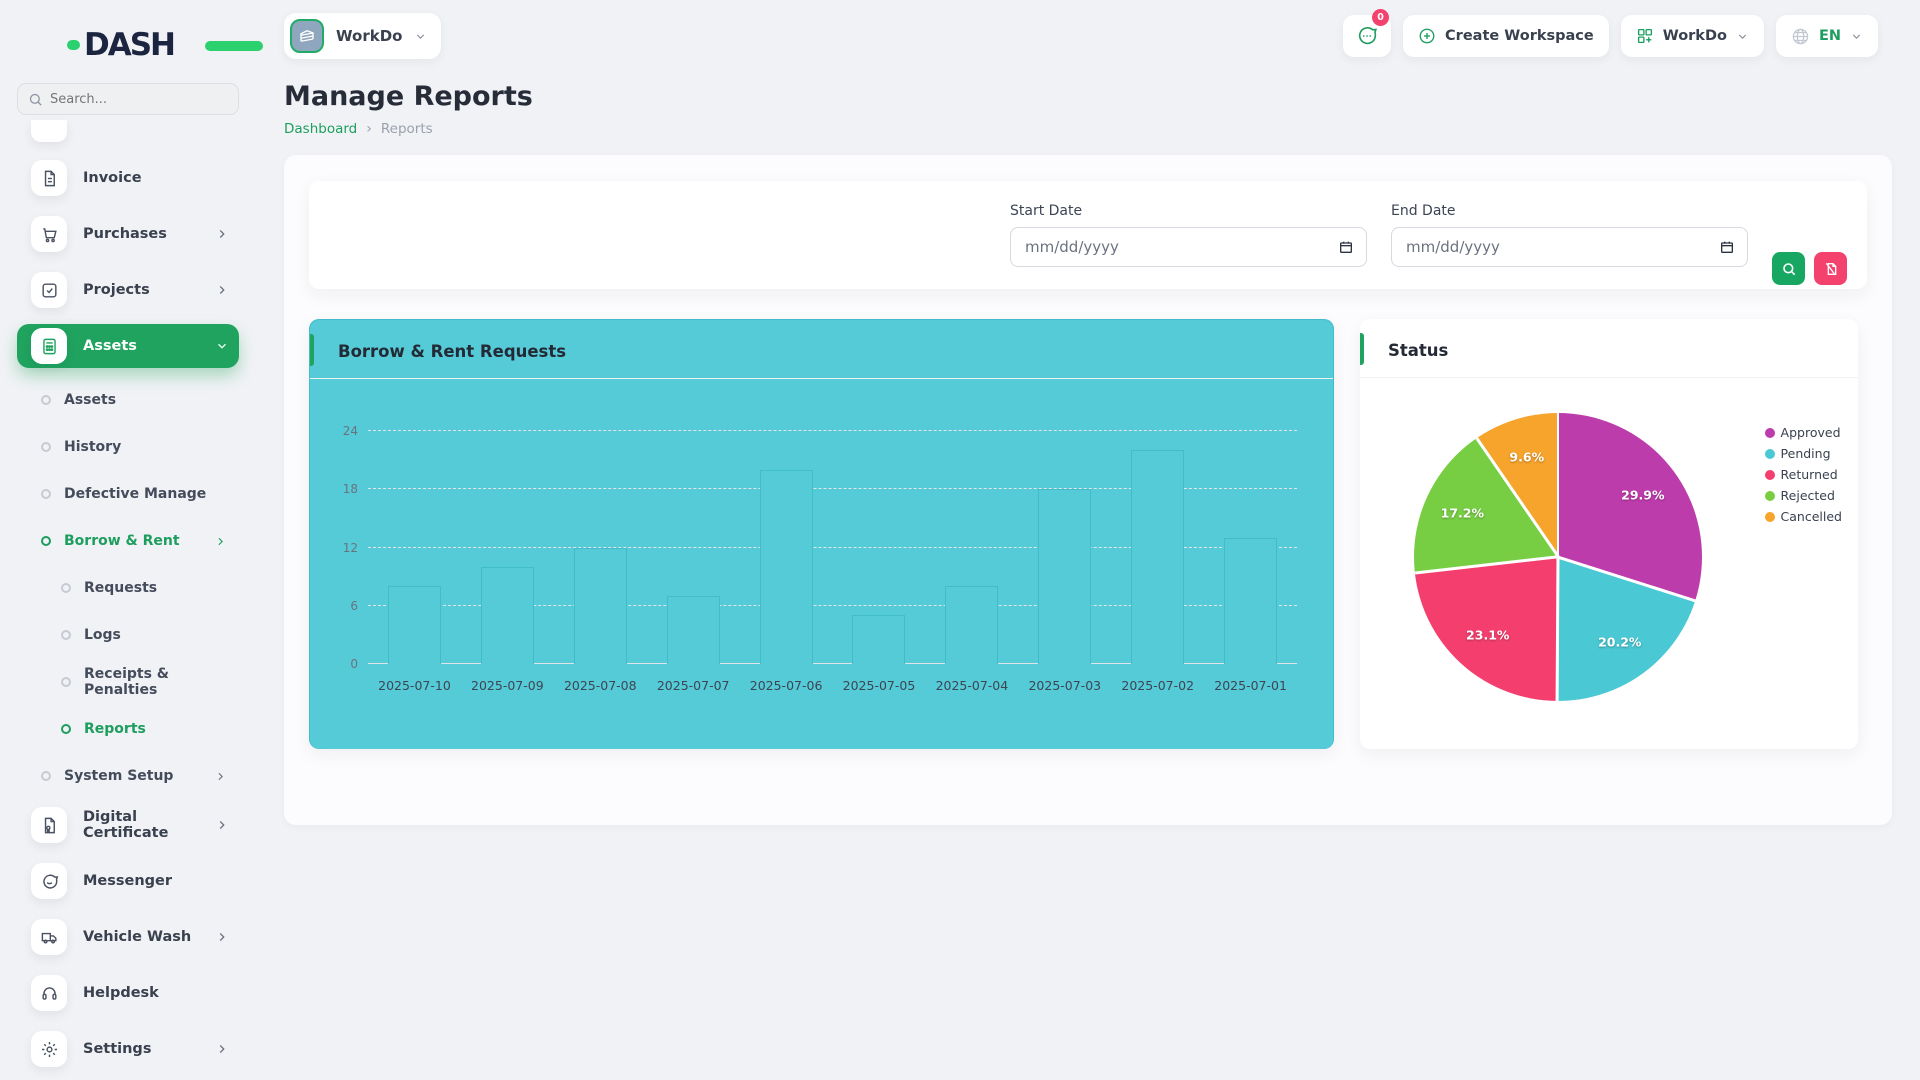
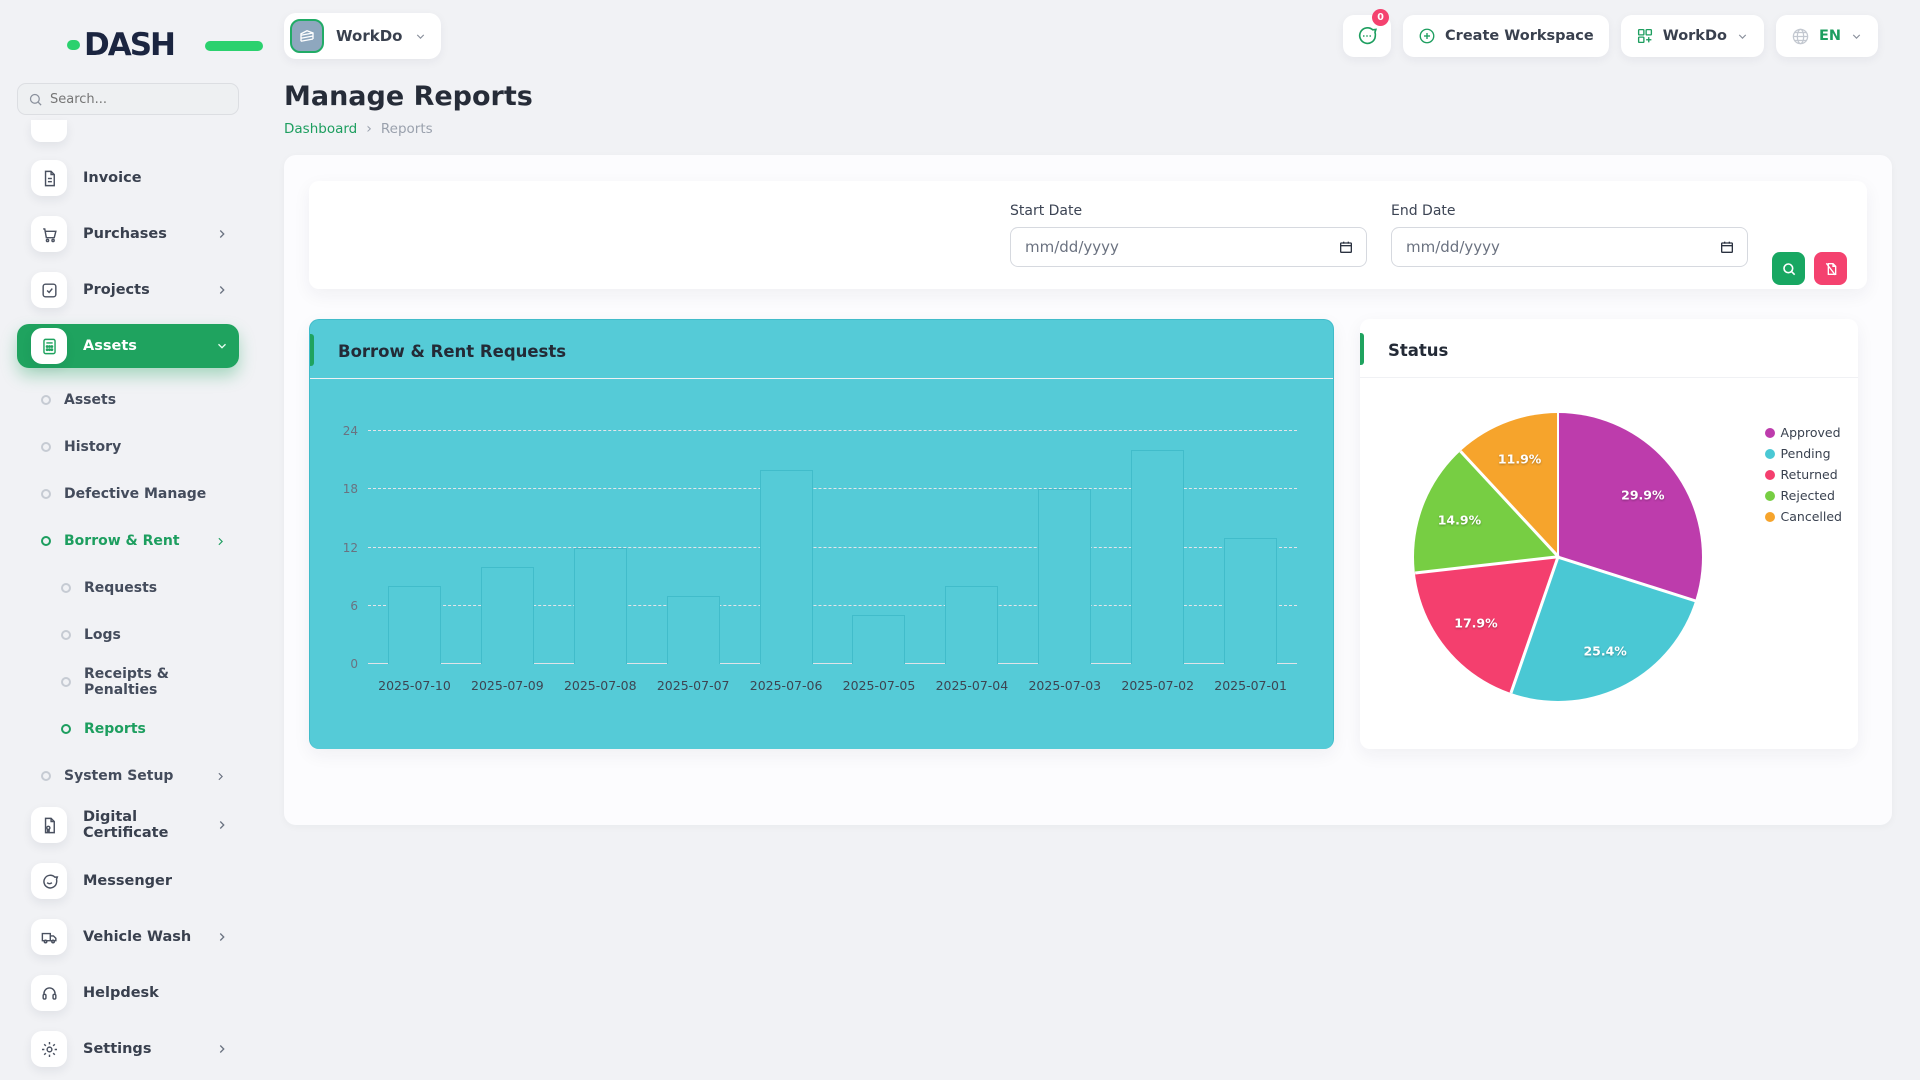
Status/Pending: 20.2% -> 25.4%
Status/Returned: 23.1% -> 17.9%
Status/Rejected: 17.2% -> 14.9%
Status/Cancelled: 9.6% -> 11.9%
